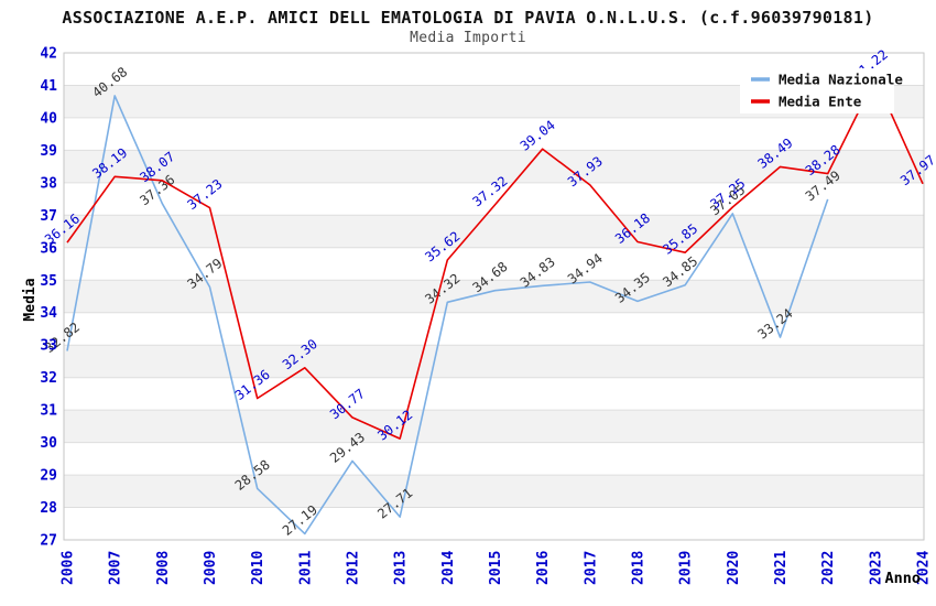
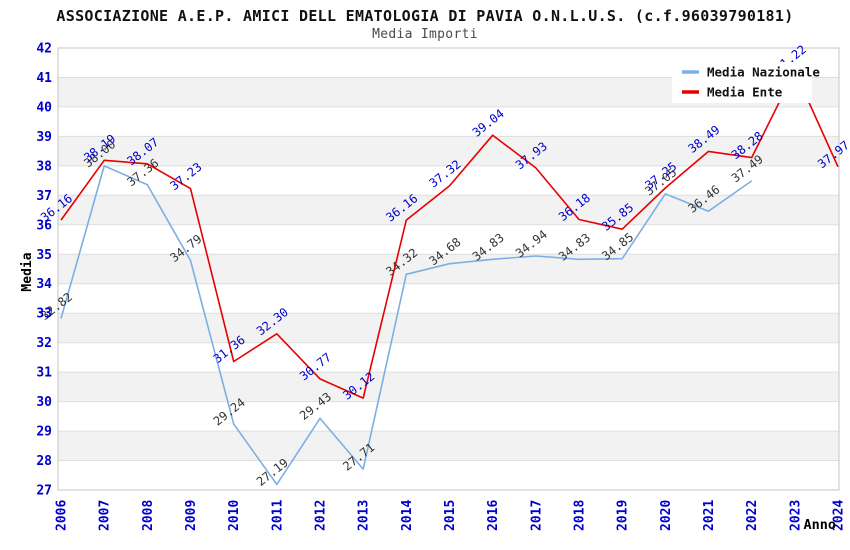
Media Nazionale/2007: 40.68 -> 38.00
Media Nazionale/2010: 28.58 -> 29.24
Media Ente/2014: 35.62 -> 36.16
Media Nazionale/2018: 34.35 -> 34.83
Media Nazionale/2021: 33.24 -> 36.46
